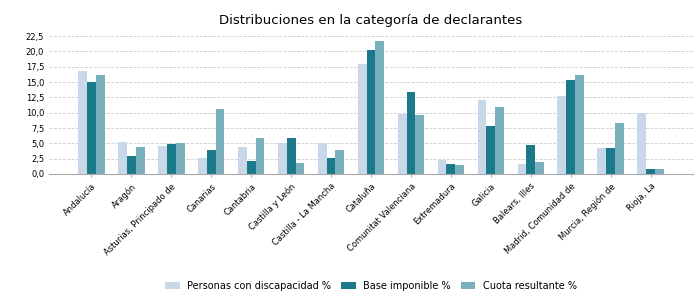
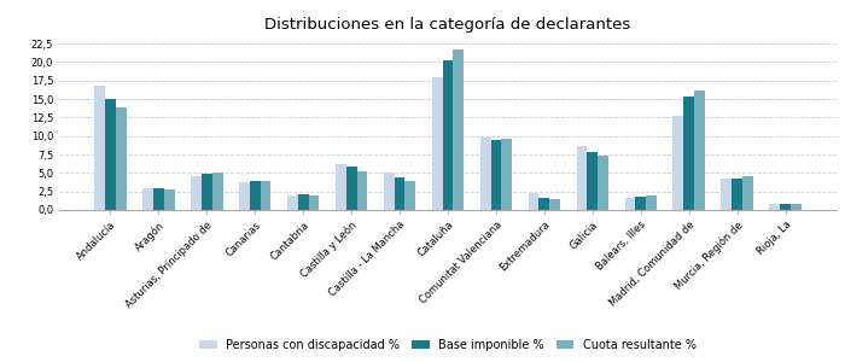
Cuota resultante %/Andalucía: 16,2 -> 13,9
Personas con discapacidad %/Aragón: 5,2 -> 3,0
Cuota resultante %/Aragón: 4,4 -> 2,8
Personas con discapacidad %/Canarias: 2,6 -> 3,7
Cuota resultante %/Canarias: 10,6 -> 3,9
Personas con discapacidad %/Cantabria: 4,4 -> 2,0
Cuota resultante %/Cantabria: 5,8 -> 2,0
Personas con discapacidad %/Castilla y León: 5,0 -> 6,2
Cuota resultante %/Castilla y León: 1,8 -> 5,3
Base imponible %/Castilla - La Mancha: 2,6 -> 4,4
Base imponible %/Comunitat Valenciana: 13,4 -> 9,4
Personas con discapacidad %/Galicia: 12,0 -> 8,7
Cuota resultante %/Galicia: 11,0 -> 7,3
Base imponible %/Balears, Illes: 4,8 -> 1,8
Cuota resultante %/Murcia, Región de: 8,4 -> 4,6
Personas con discapacidad %/Rioja, La: 10,0 -> 0,8
